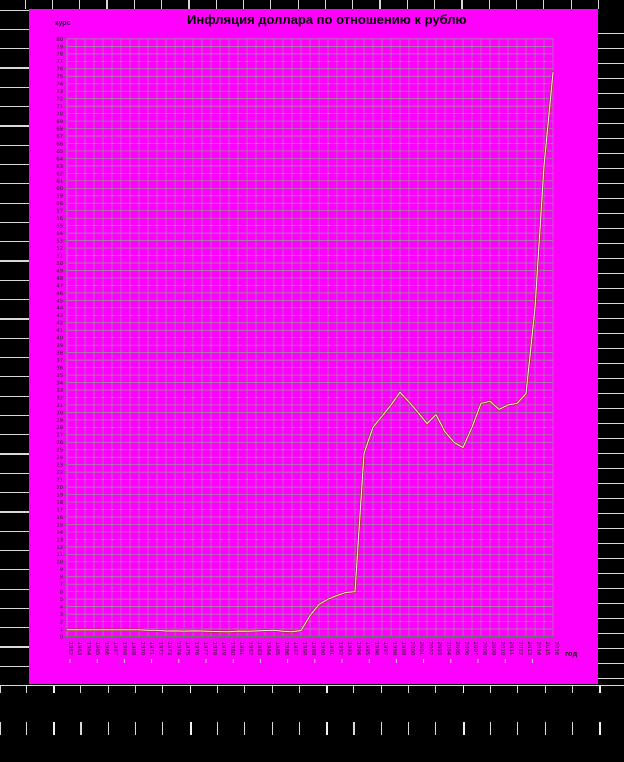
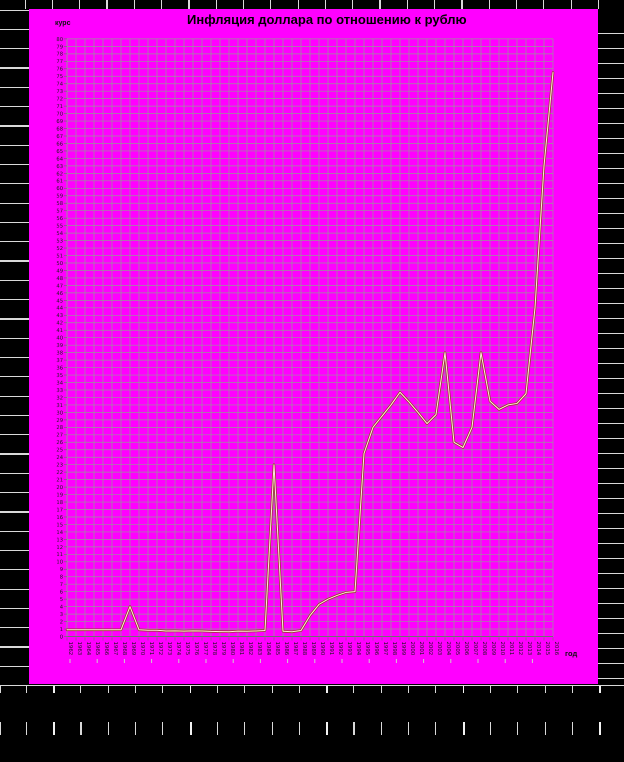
1969: 1 -> 4
1985: 1 -> 23
2004: 27 -> 38
2008: 31 -> 38
